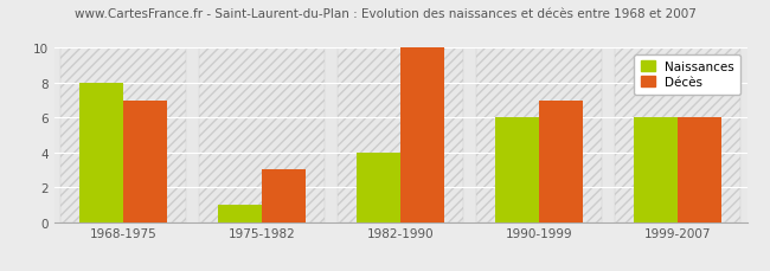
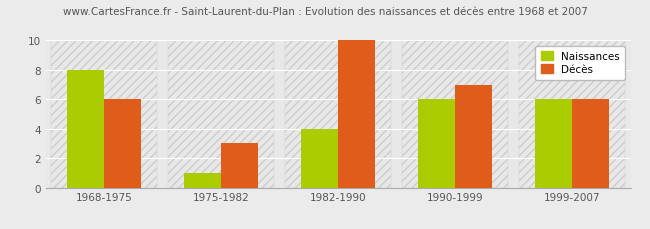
Décès/1968-1975: 7 -> 6
